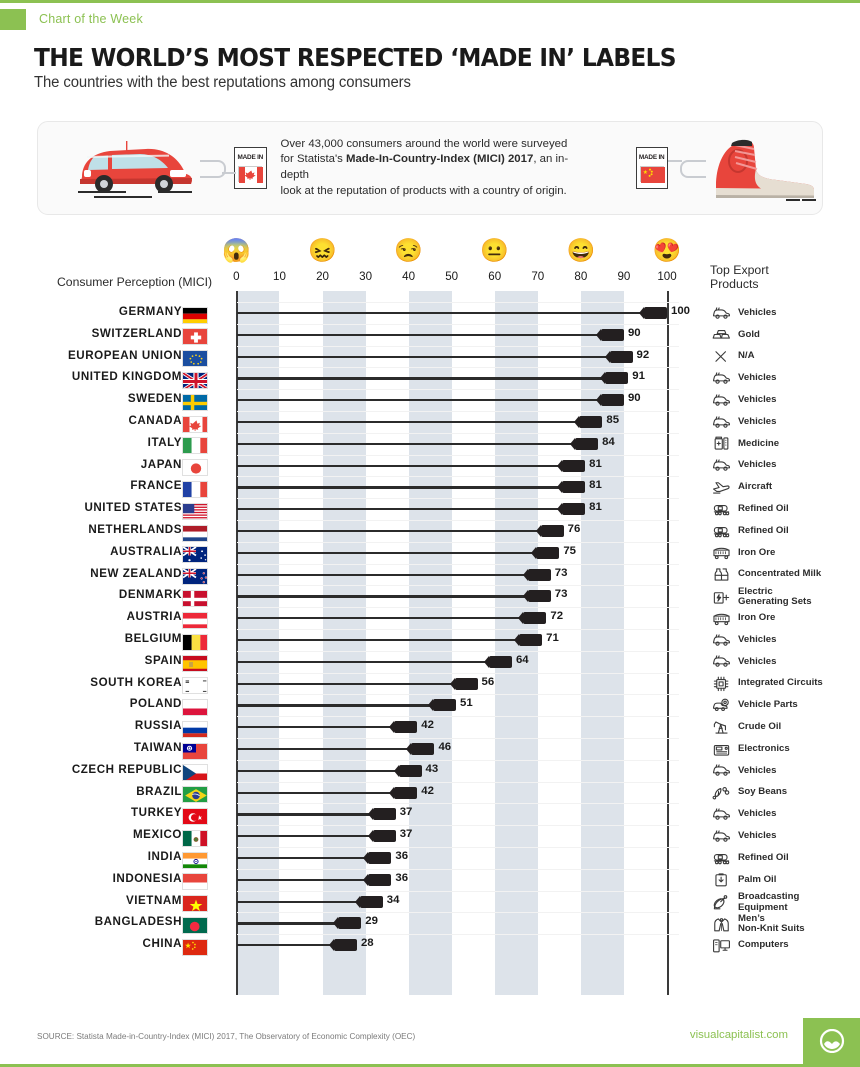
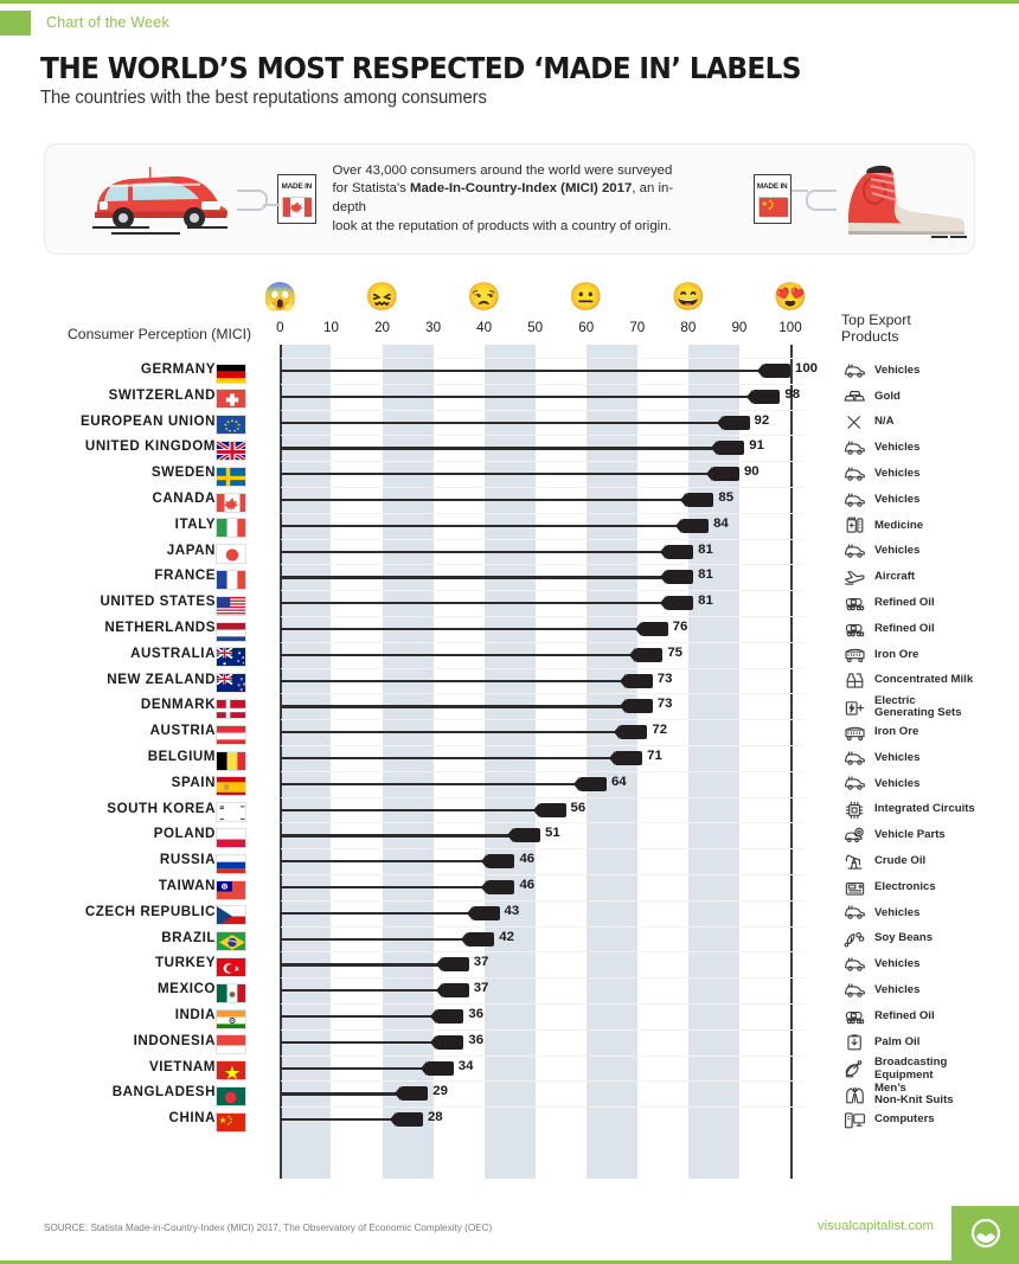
SWITZERLAND: 90 -> 98
RUSSIA: 42 -> 46
